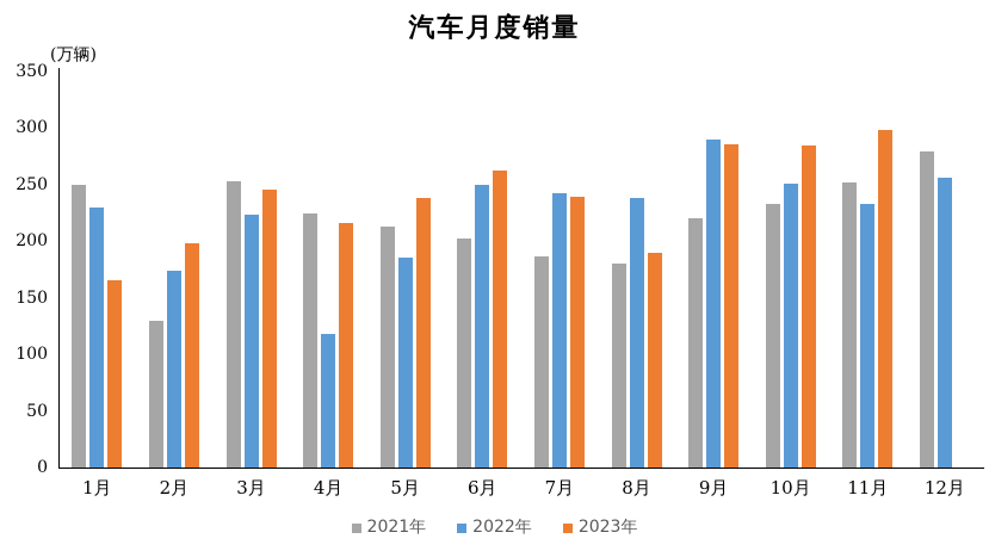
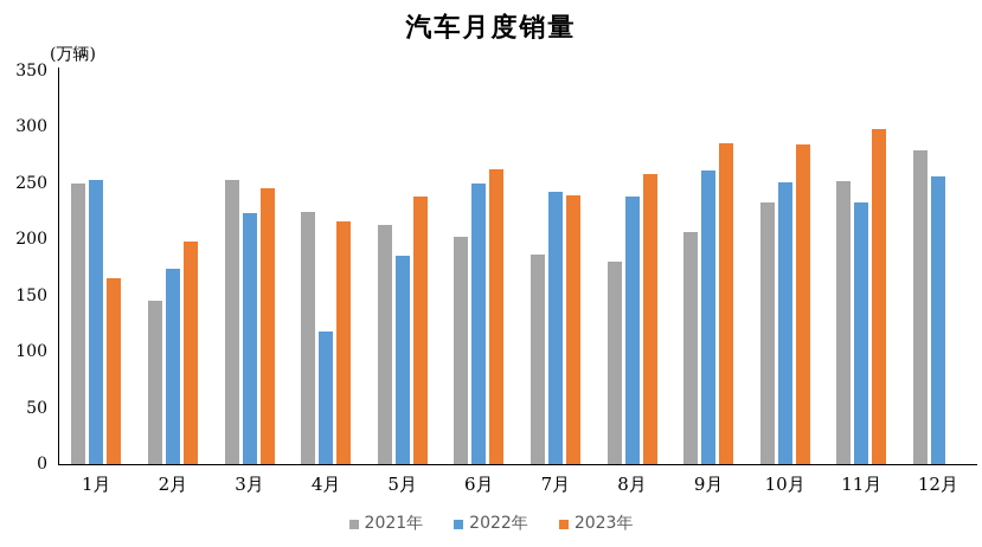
2022年/1月: 230 -> 250
2021年/2月: 130 -> 150
2023年/8月: 190 -> 260
2021年/9月: 220 -> 210
2022年/9月: 290 -> 260
